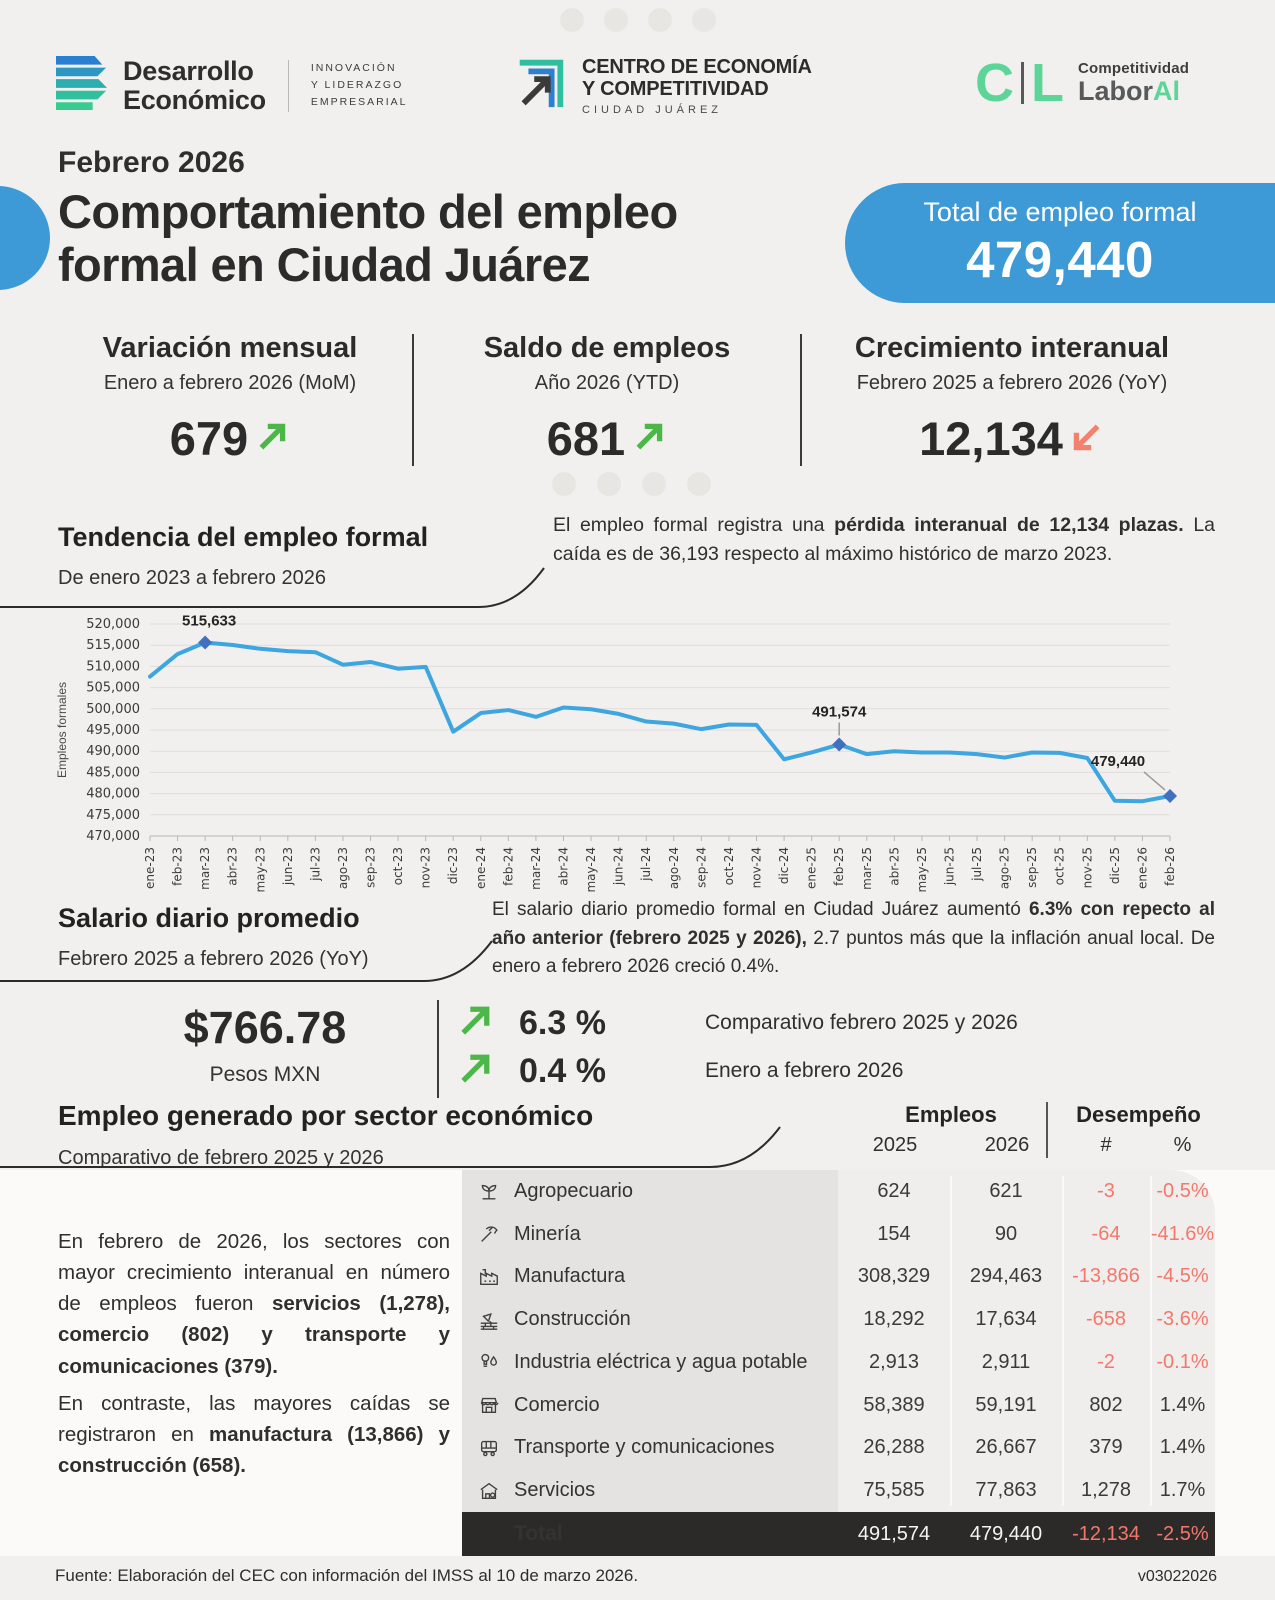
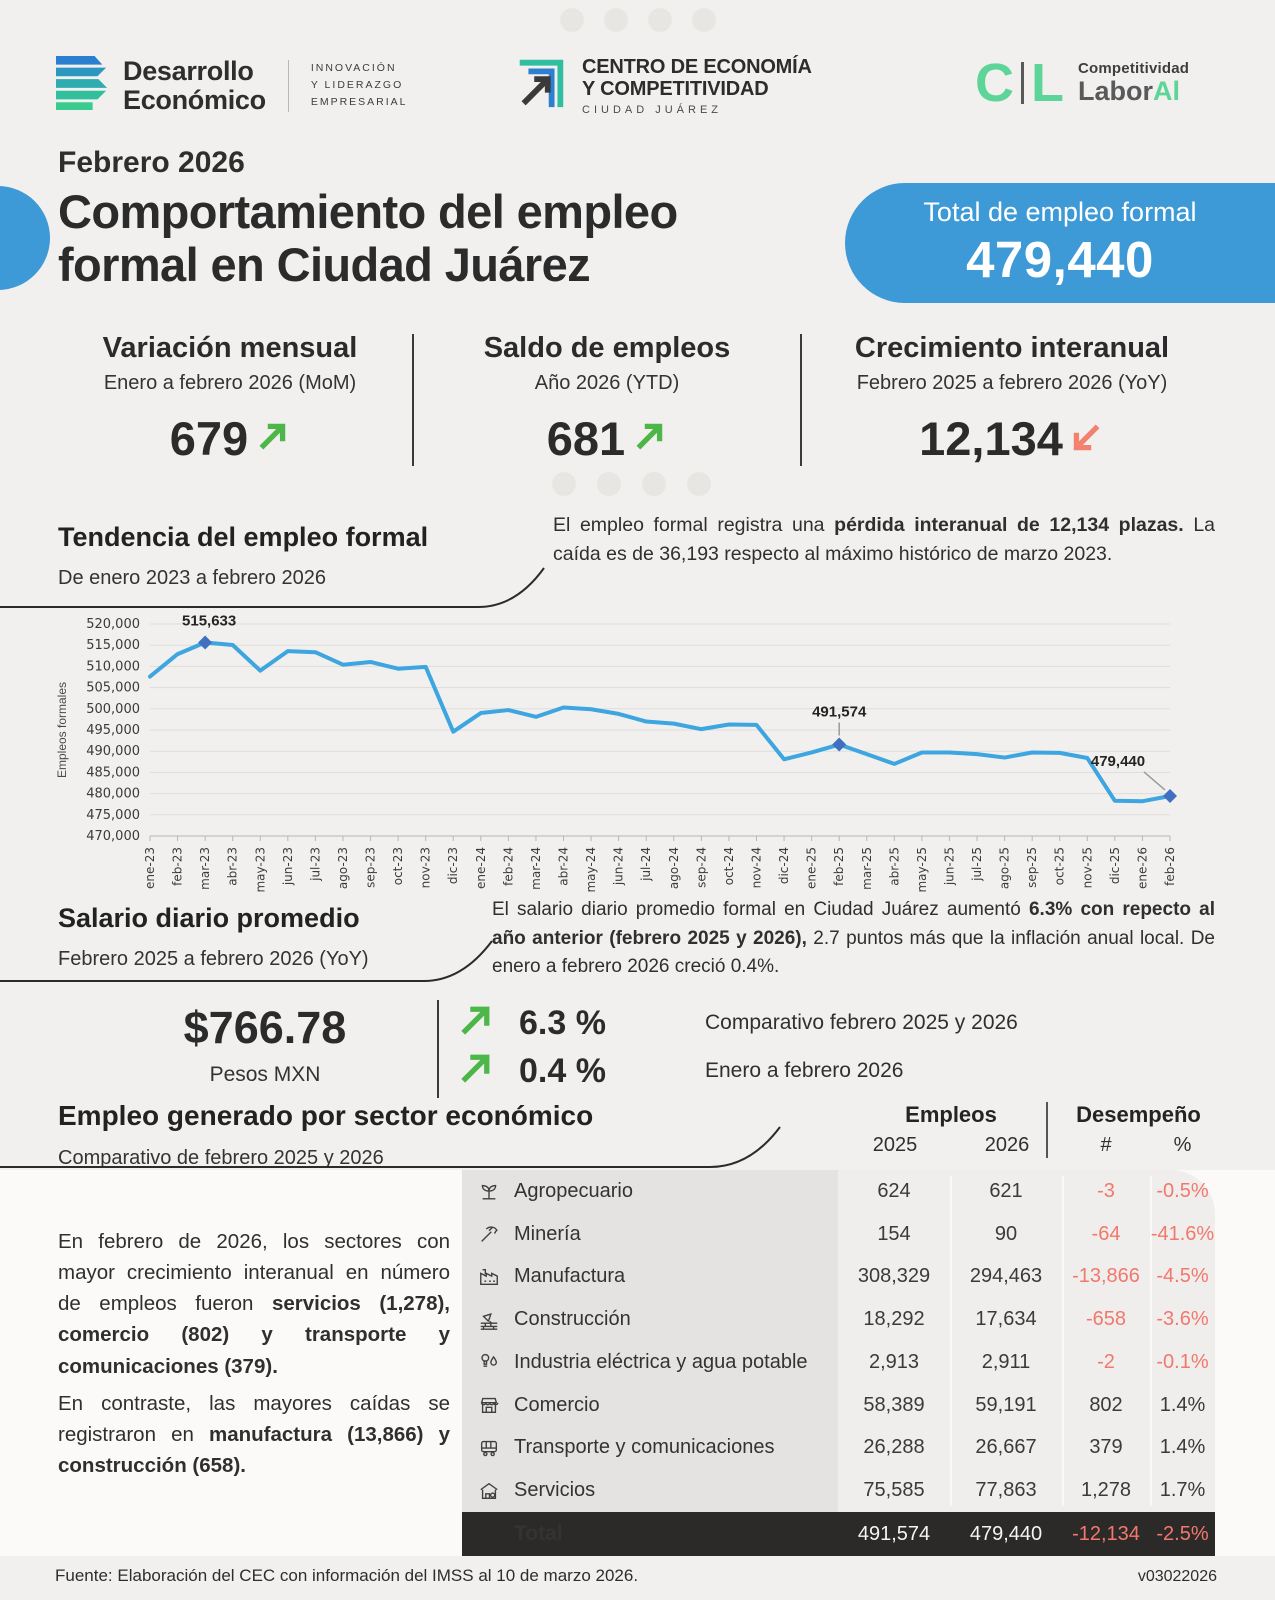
may-23: 514000 -> 509000
abr-25: 490000 -> 487000
